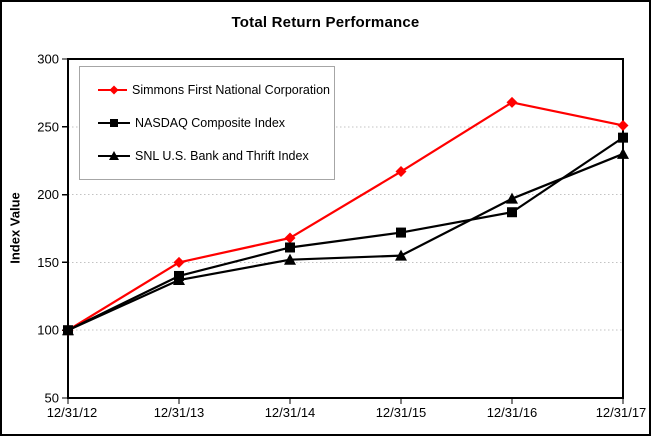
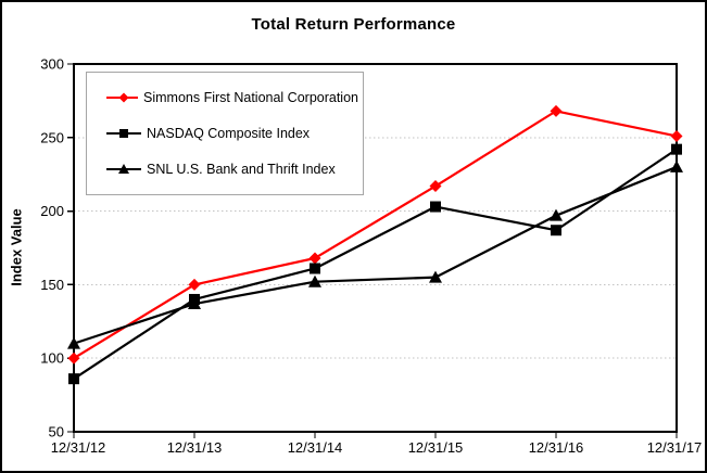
NASDAQ Composite Index/12/31/12: 100 -> 86
SNL U.S. Bank and Thrift Index/12/31/12: 100 -> 110
NASDAQ Composite Index/12/31/15: 172 -> 203
